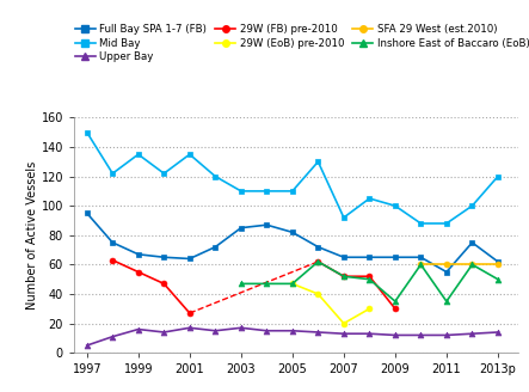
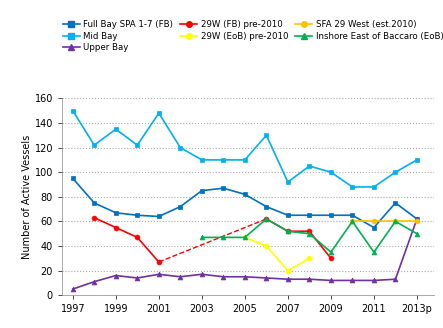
Mid Bay/2001: 135 -> 148
Mid Bay/2013p: 120 -> 110
Upper Bay/2013p: 14 -> 62
